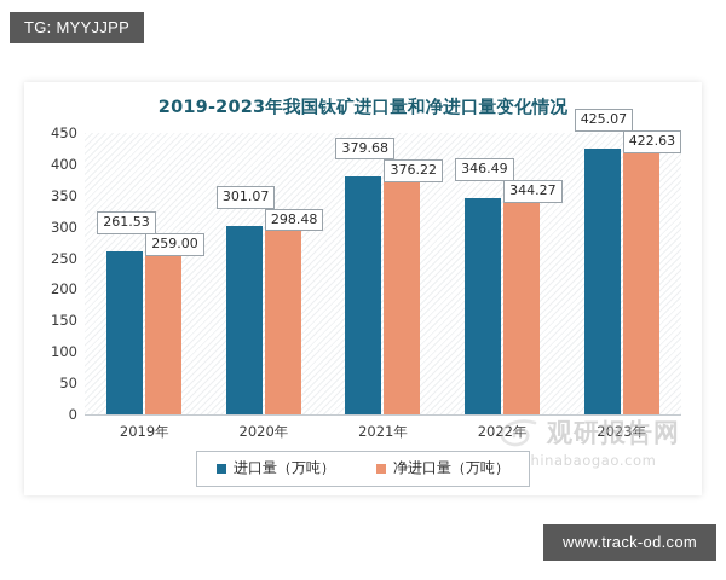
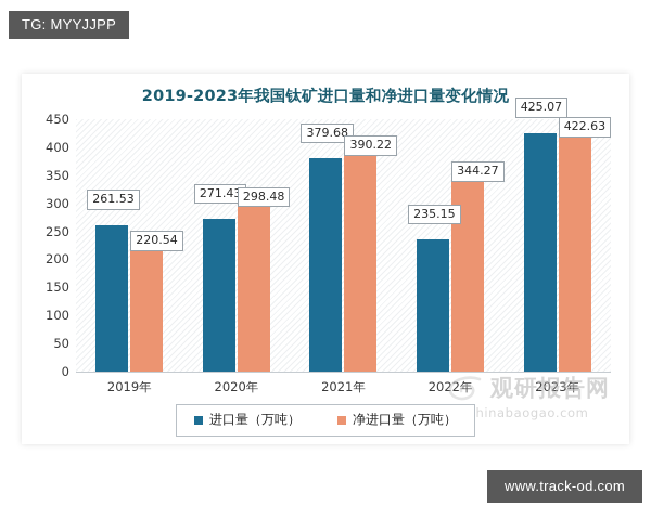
净进口量（万吨）/2019年: 259.00 -> 220.54
进口量（万吨）/2020年: 301.07 -> 271.43
净进口量（万吨）/2021年: 376.22 -> 390.22
进口量（万吨）/2022年: 346.49 -> 235.15
